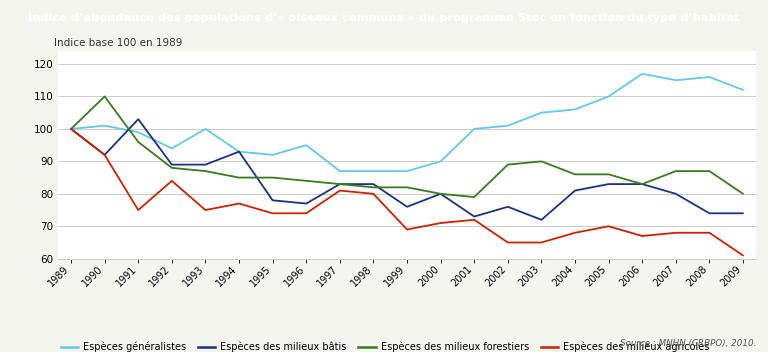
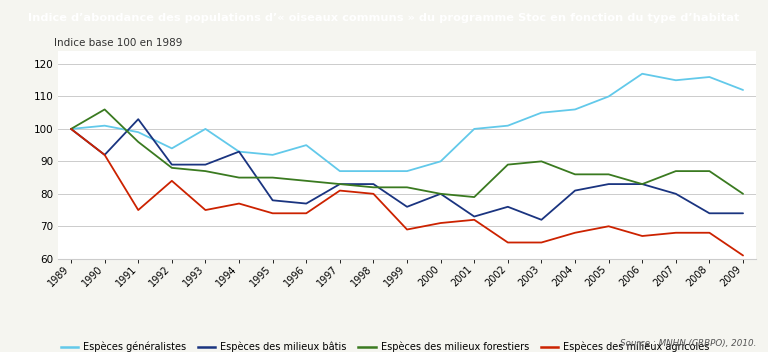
Espèces des milieux forestiers/1990: 110 -> 106
